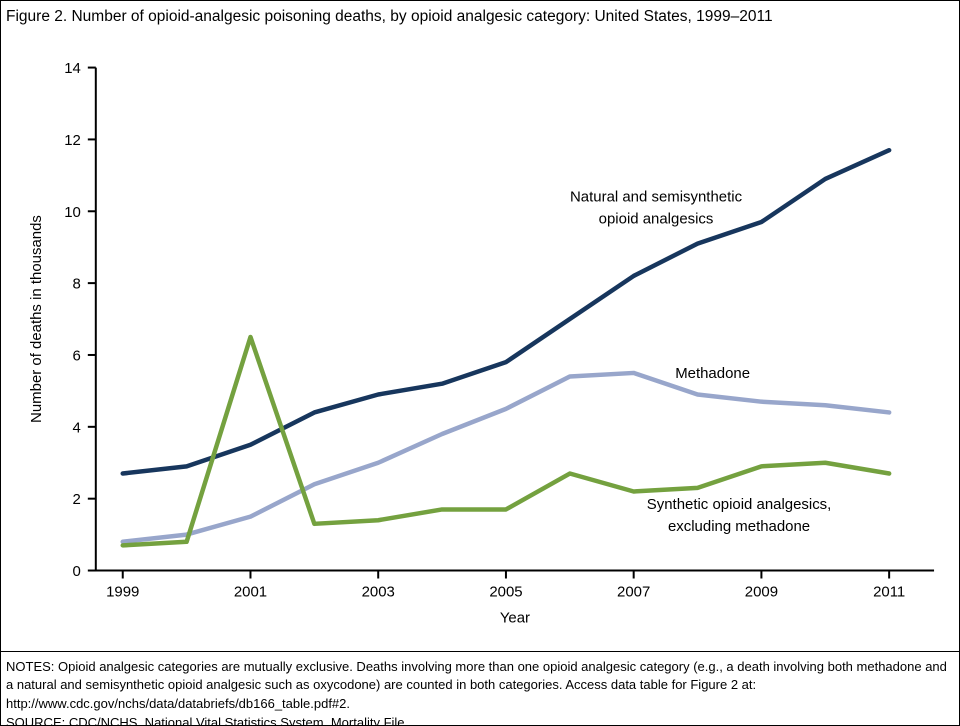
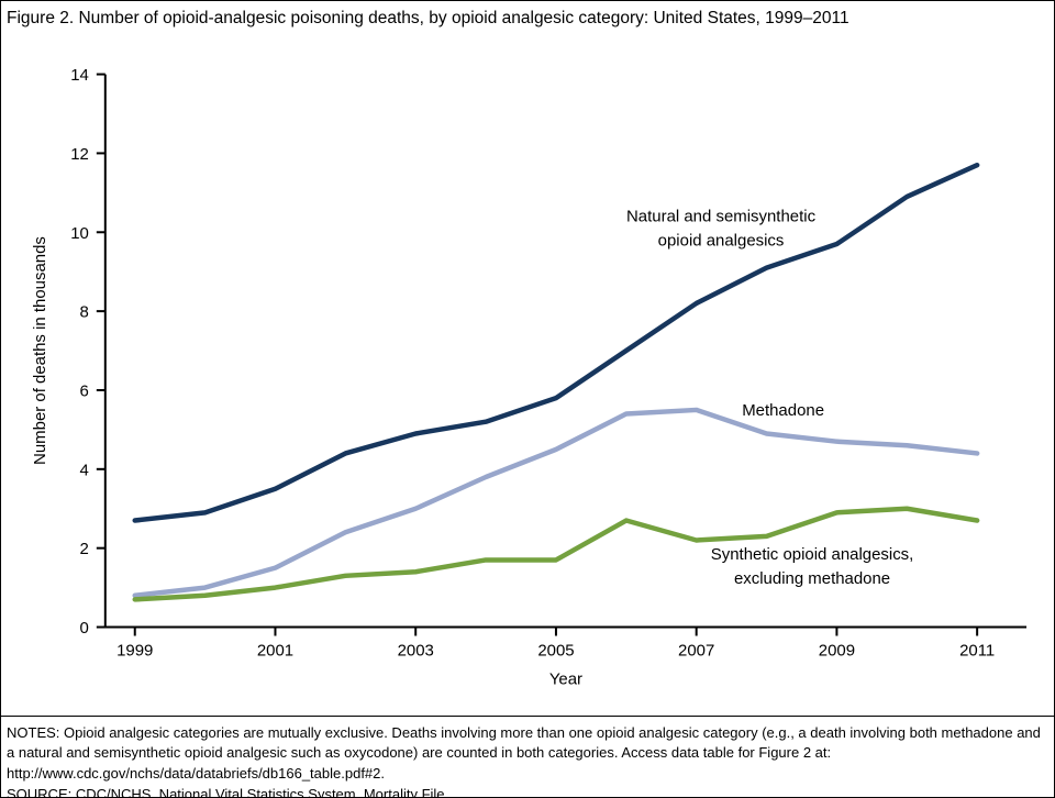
Synthetic opioid analgesics, excluding methadone/2001: 6.5 -> 1.0
